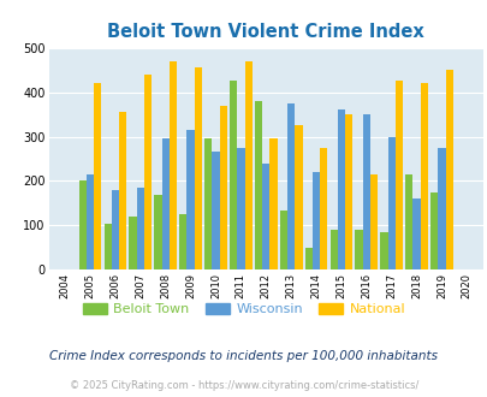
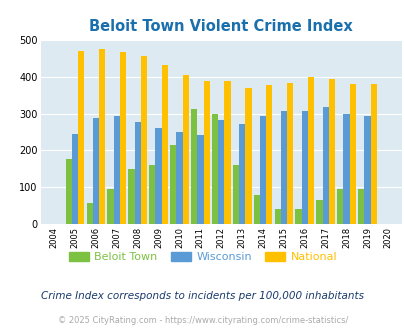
Beloit Town/2005: 200 -> 178
Wisconsin/2005: 215 -> 245
National/2005: 420 -> 469
Beloit Town/2006: 105 -> 57
Wisconsin/2006: 180 -> 287
National/2006: 355 -> 474
Beloit Town/2007: 120 -> 97
Wisconsin/2007: 185 -> 294
National/2007: 440 -> 467
Beloit Town/2008: 170 -> 149
Wisconsin/2008: 295 -> 277
National/2008: 470 -> 455
Beloit Town/2009: 125 -> 160
Wisconsin/2009: 315 -> 261
National/2009: 455 -> 432
Beloit Town/2010: 295 -> 215
Wisconsin/2010: 265 -> 250
National/2010: 370 -> 405
Beloit Town/2011: 425 -> 311
Wisconsin/2011: 275 -> 241
National/2011: 470 -> 387
Beloit Town/2012: 380 -> 300
Wisconsin/2012: 240 -> 282
National/2012: 295 -> 387
Beloit Town/2013: 135 -> 160
Wisconsin/2013: 375 -> 272
National/2013: 325 -> 368
Beloit Town/2014: 50 -> 80
Wisconsin/2014: 220 -> 293
National/2014: 275 -> 376
Beloit Town/2015: 90 -> 42
Wisconsin/2015: 360 -> 306
National/2015: 350 -> 383
Beloit Town/2016: 90 -> 42
Wisconsin/2016: 350 -> 306
National/2016: 215 -> 398
Beloit Town/2017: 85 -> 65
Wisconsin/2017: 300 -> 317
National/2017: 425 -> 394
Beloit Town/2018: 215 -> 95
Wisconsin/2018: 160 -> 298
National/2018: 420 -> 381
Beloit Town/2019: 175 -> 95
Wisconsin/2019: 275 -> 294
National/2019: 450 -> 379
